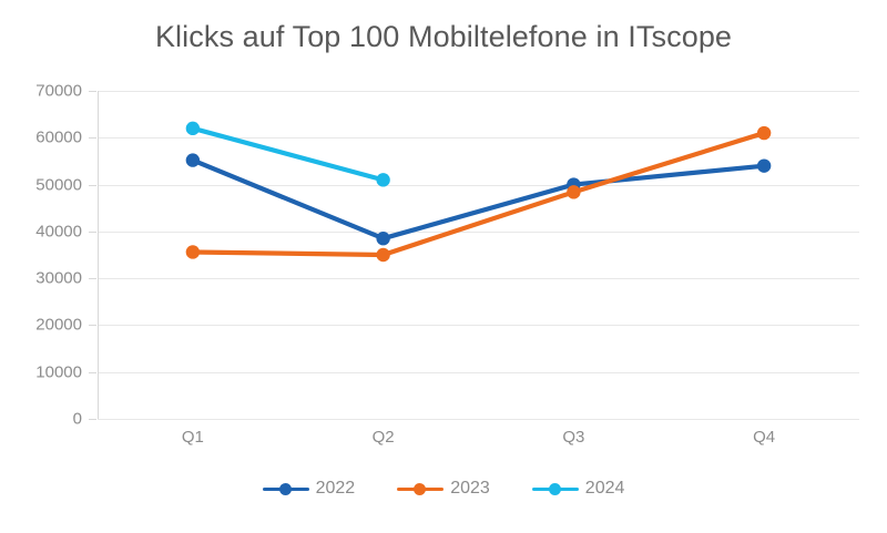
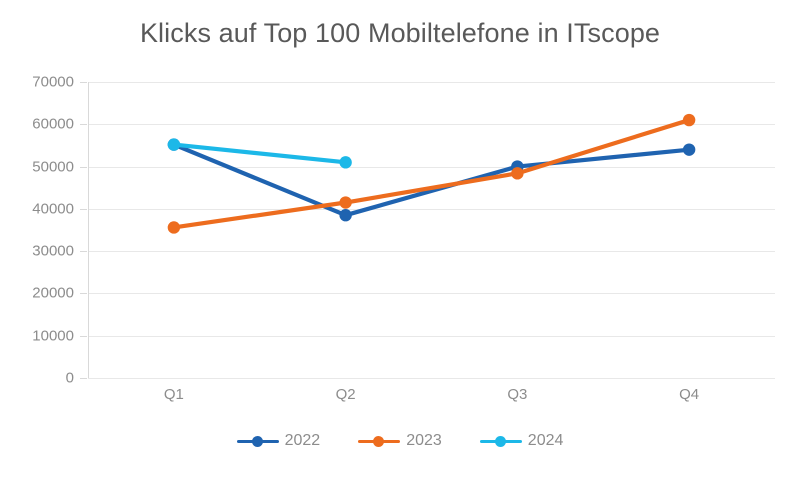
2024/Q1: 62000 -> 55000
2023/Q2: 35000 -> 42000
